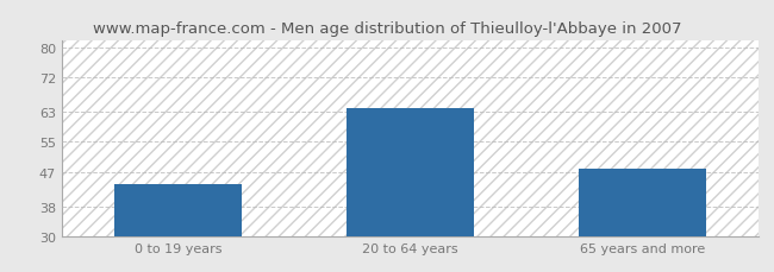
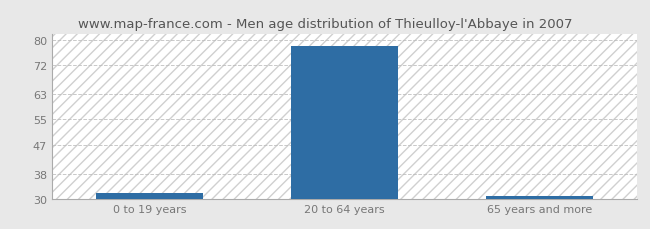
0 to 19 years: 44 -> 32
20 to 64 years: 64 -> 78
65 years and more: 48 -> 31
